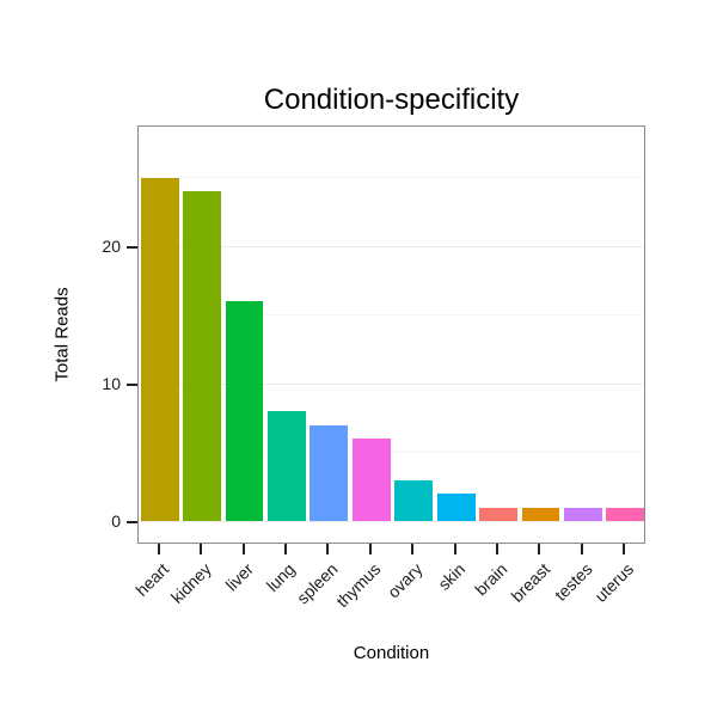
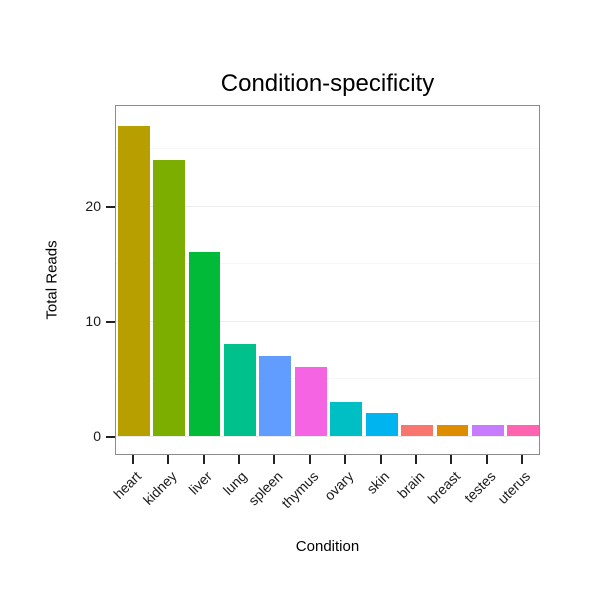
heart: 25 -> 27
